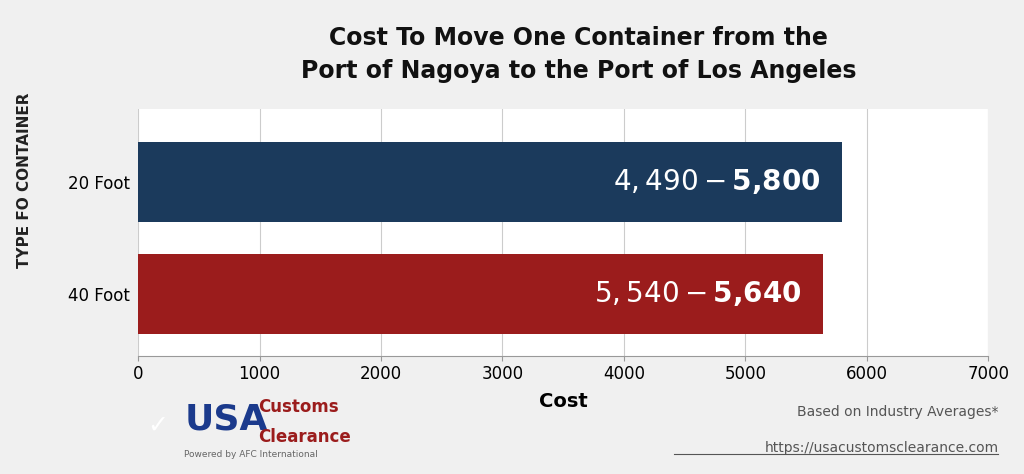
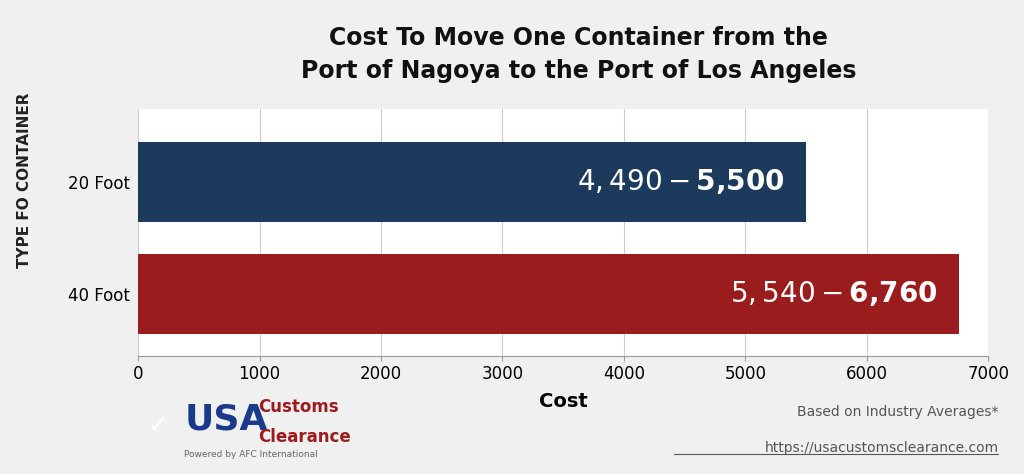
20 Foot: $5,800 -> $5,500
40 Foot: $5,640 -> $6,760
